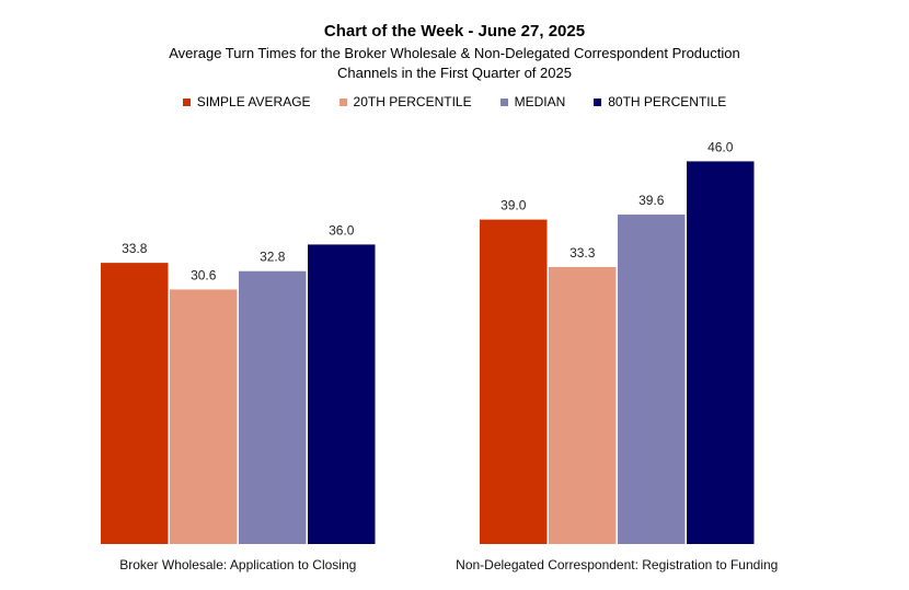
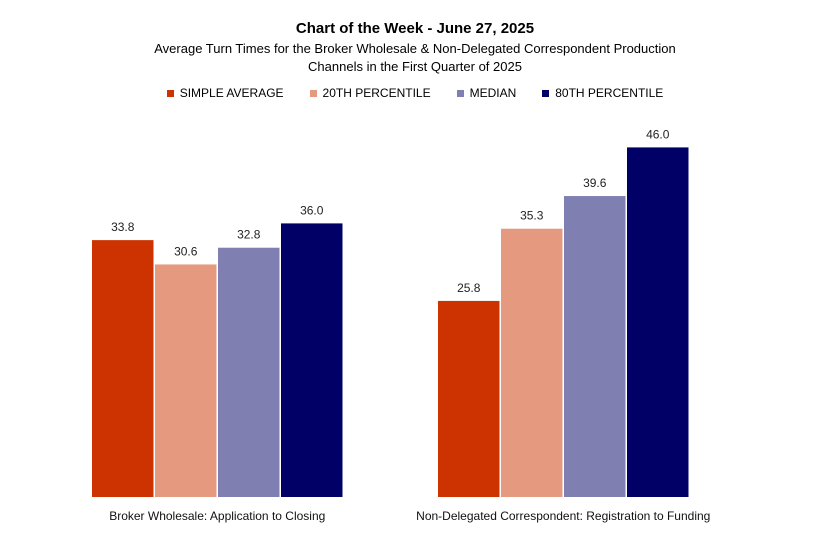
SIMPLE AVERAGE/Non-Delegated Correspondent: Registration to Funding: 39.0 -> 25.8
20TH PERCENTILE/Non-Delegated Correspondent: Registration to Funding: 33.3 -> 35.3
